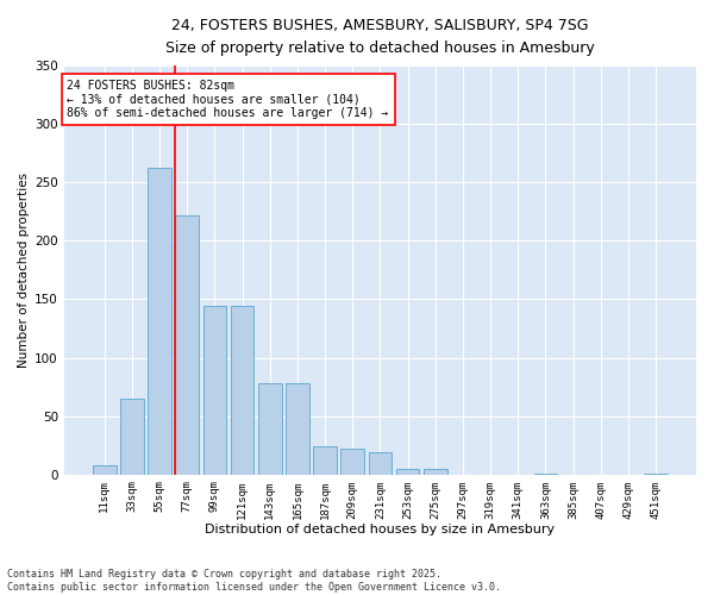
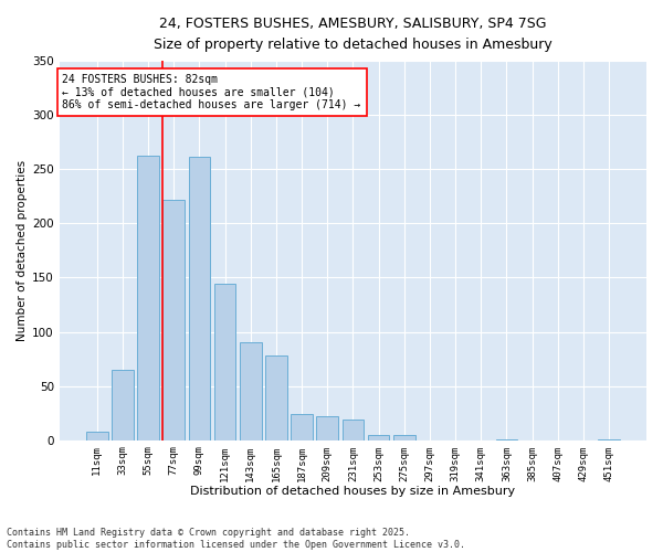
99sqm: 144 -> 262
143sqm: 78 -> 90
